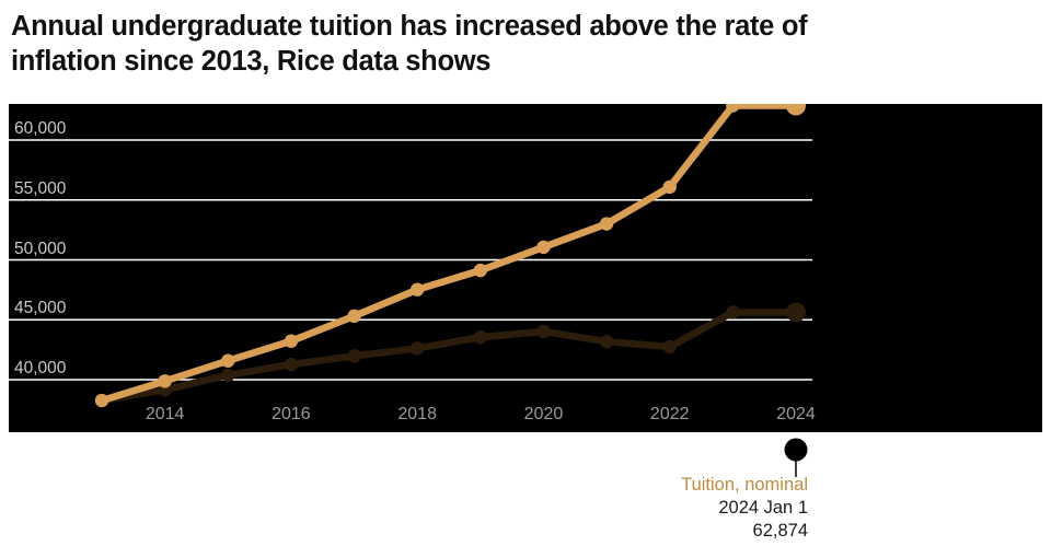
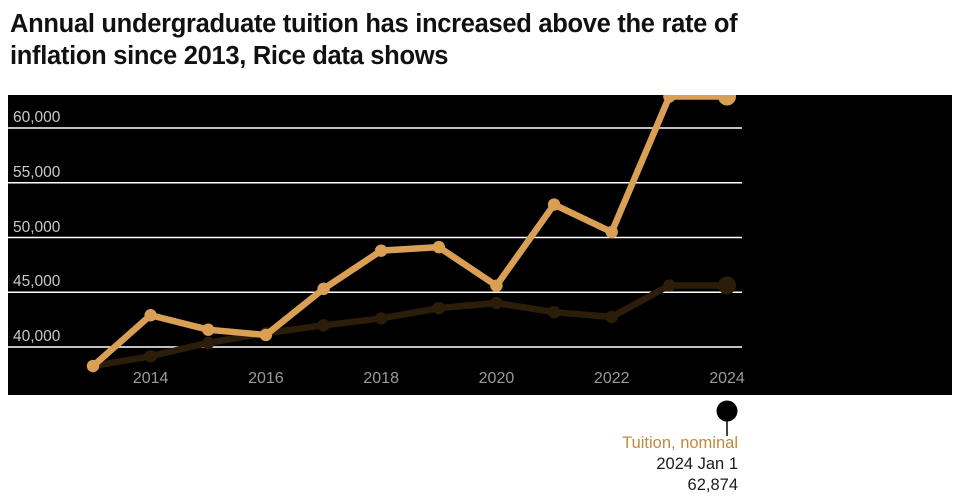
Tuition, nominal/2014: 39900 -> 42900
Tuition, nominal/2016: 43200 -> 41100
Tuition, nominal/2018: 47500 -> 48800
Tuition, nominal/2020: 51100 -> 45600
Tuition, nominal/2022: 56100 -> 50500
